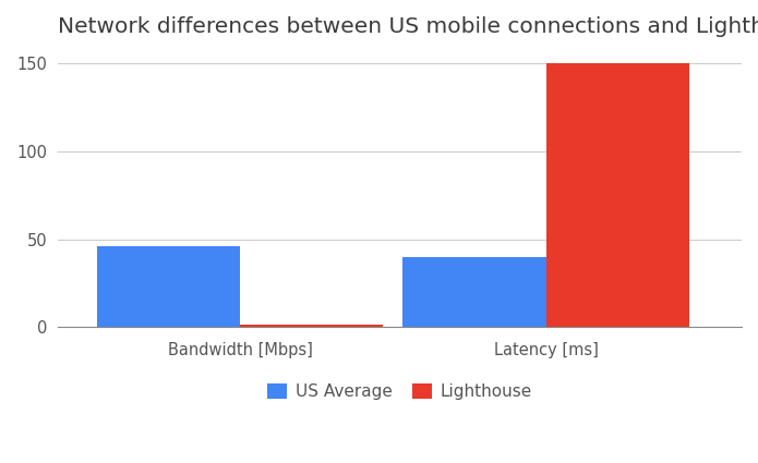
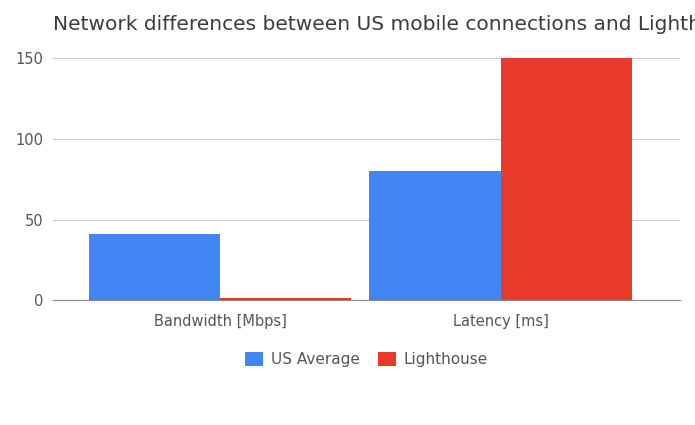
US Average/Bandwidth [Mbps]: 46 -> 41
US Average/Latency [ms]: 40 -> 80
